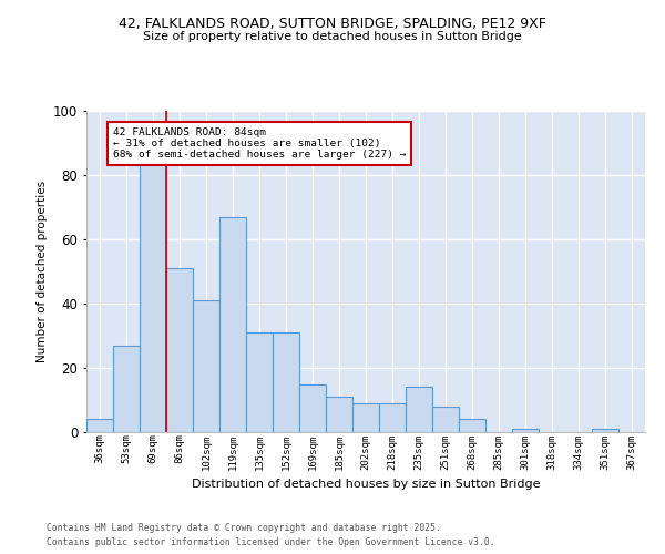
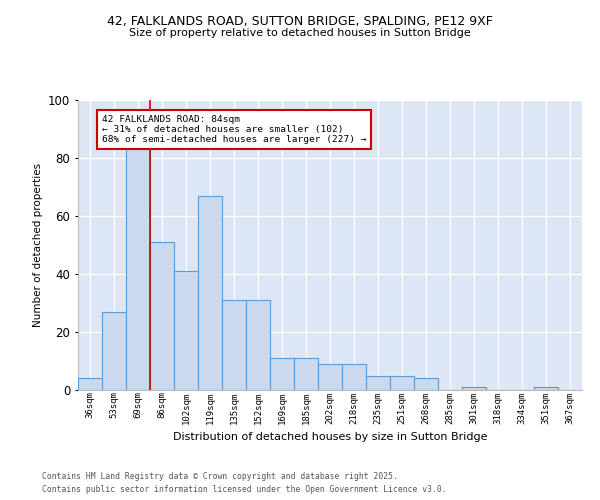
169sqm: 15 -> 11
235sqm: 14 -> 5
251sqm: 8 -> 5
